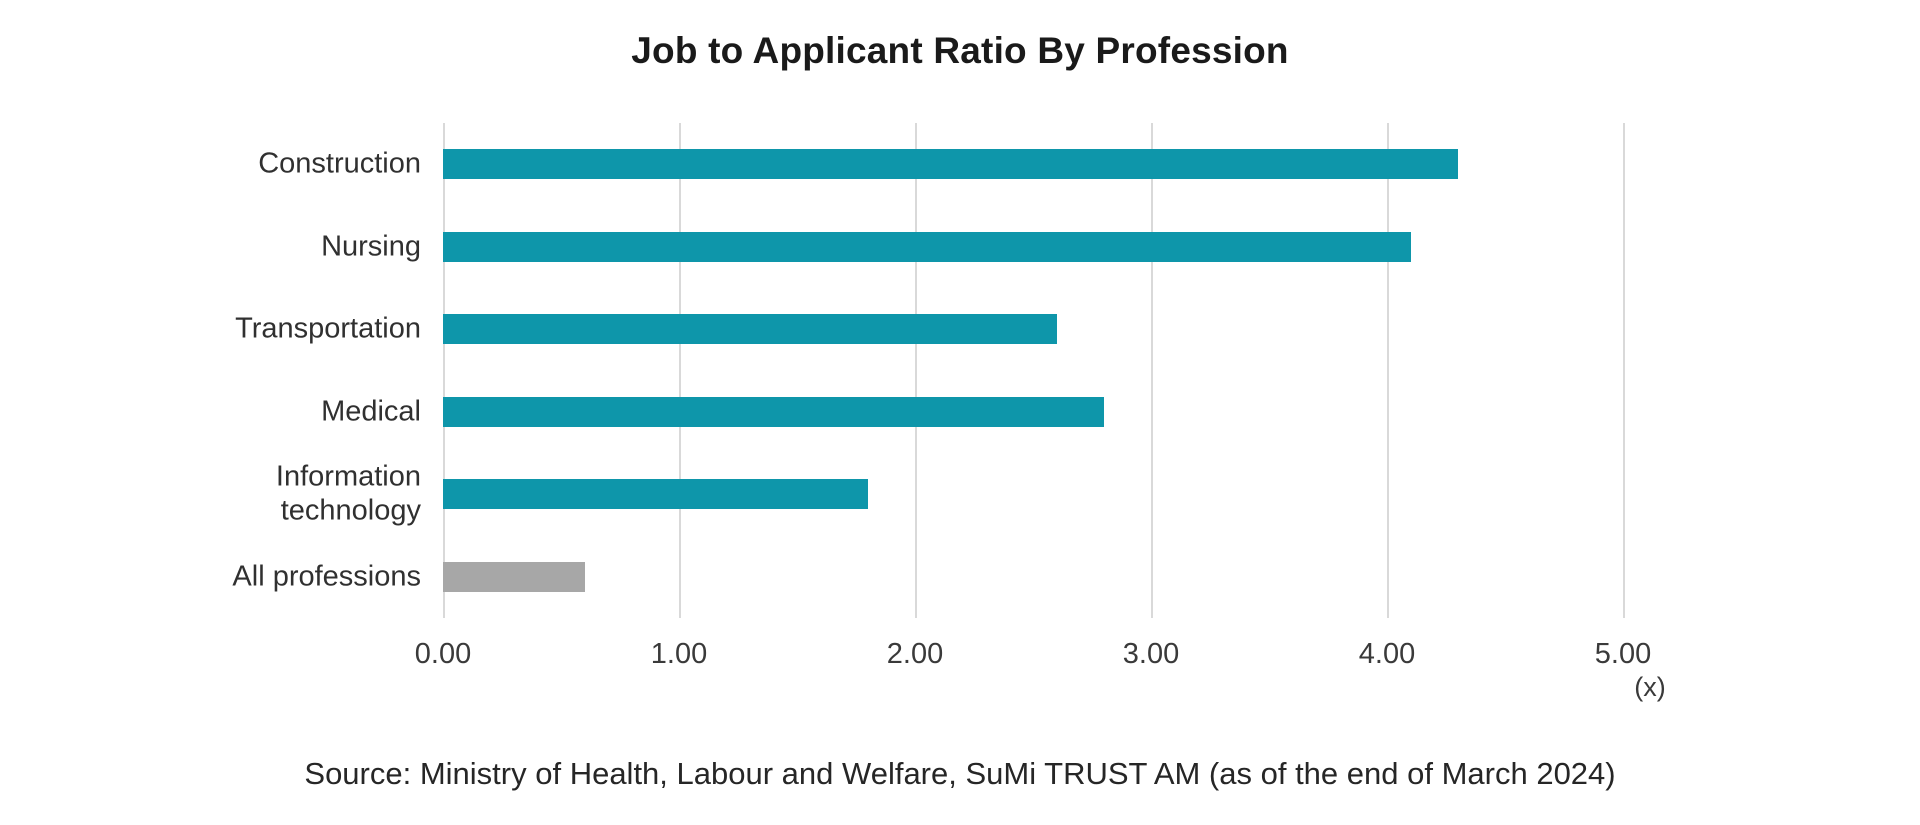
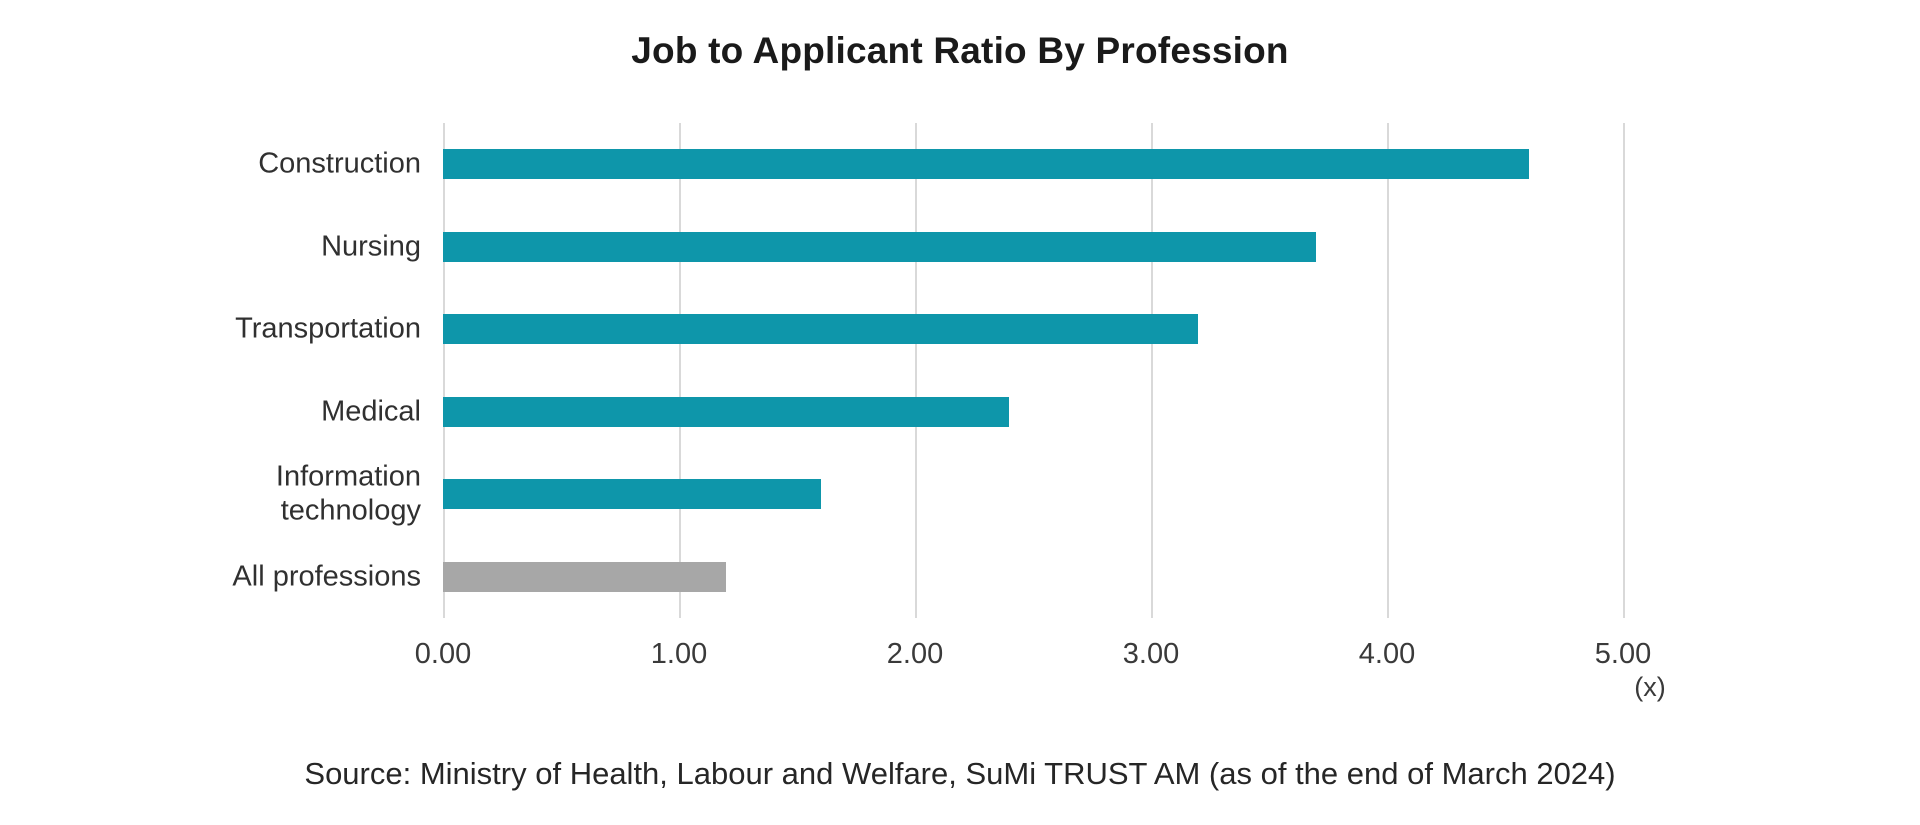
Construction: 4.3 -> 4.6
Nursing: 4.1 -> 3.7
Transportation: 2.6 -> 3.2
Medical: 2.8 -> 2.4
Information technology: 1.8 -> 1.6
All professions: 0.6 -> 1.2
